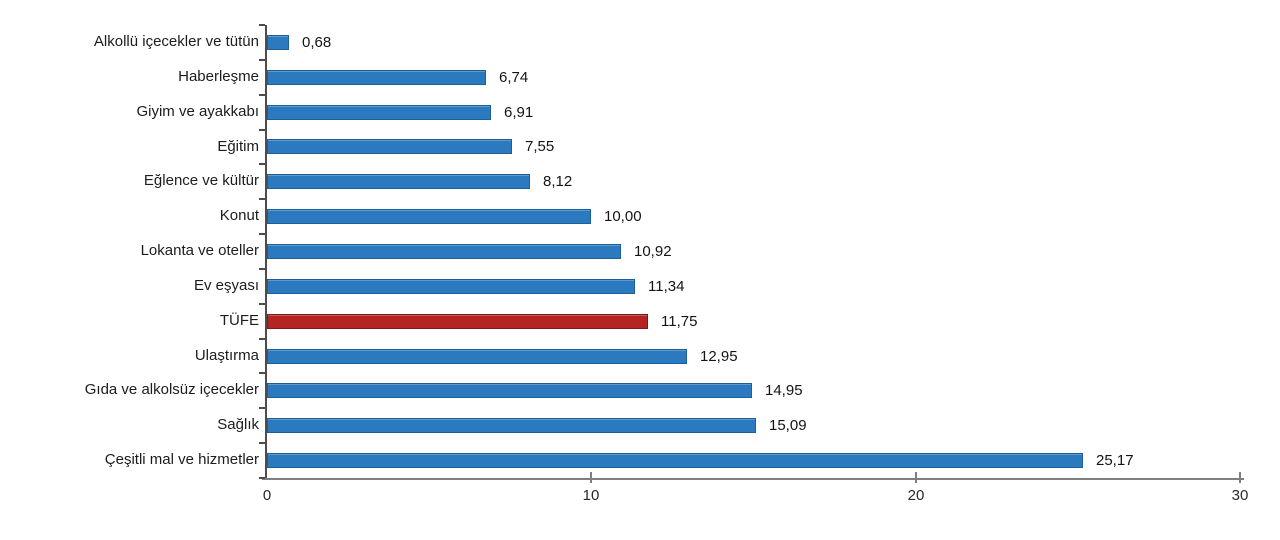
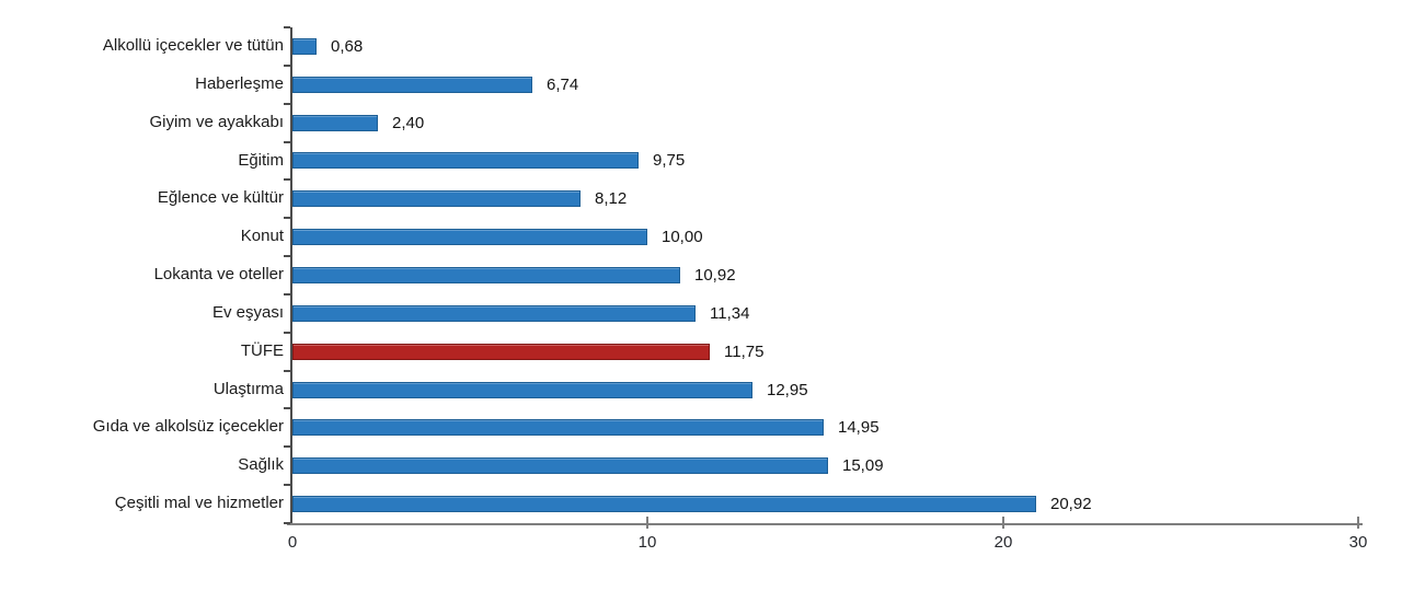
Giyim ve ayakkabı: 6,91 -> 2,40
Eğitim: 7,55 -> 9,75
Çeşitli mal ve hizmetler: 25,17 -> 20,92
